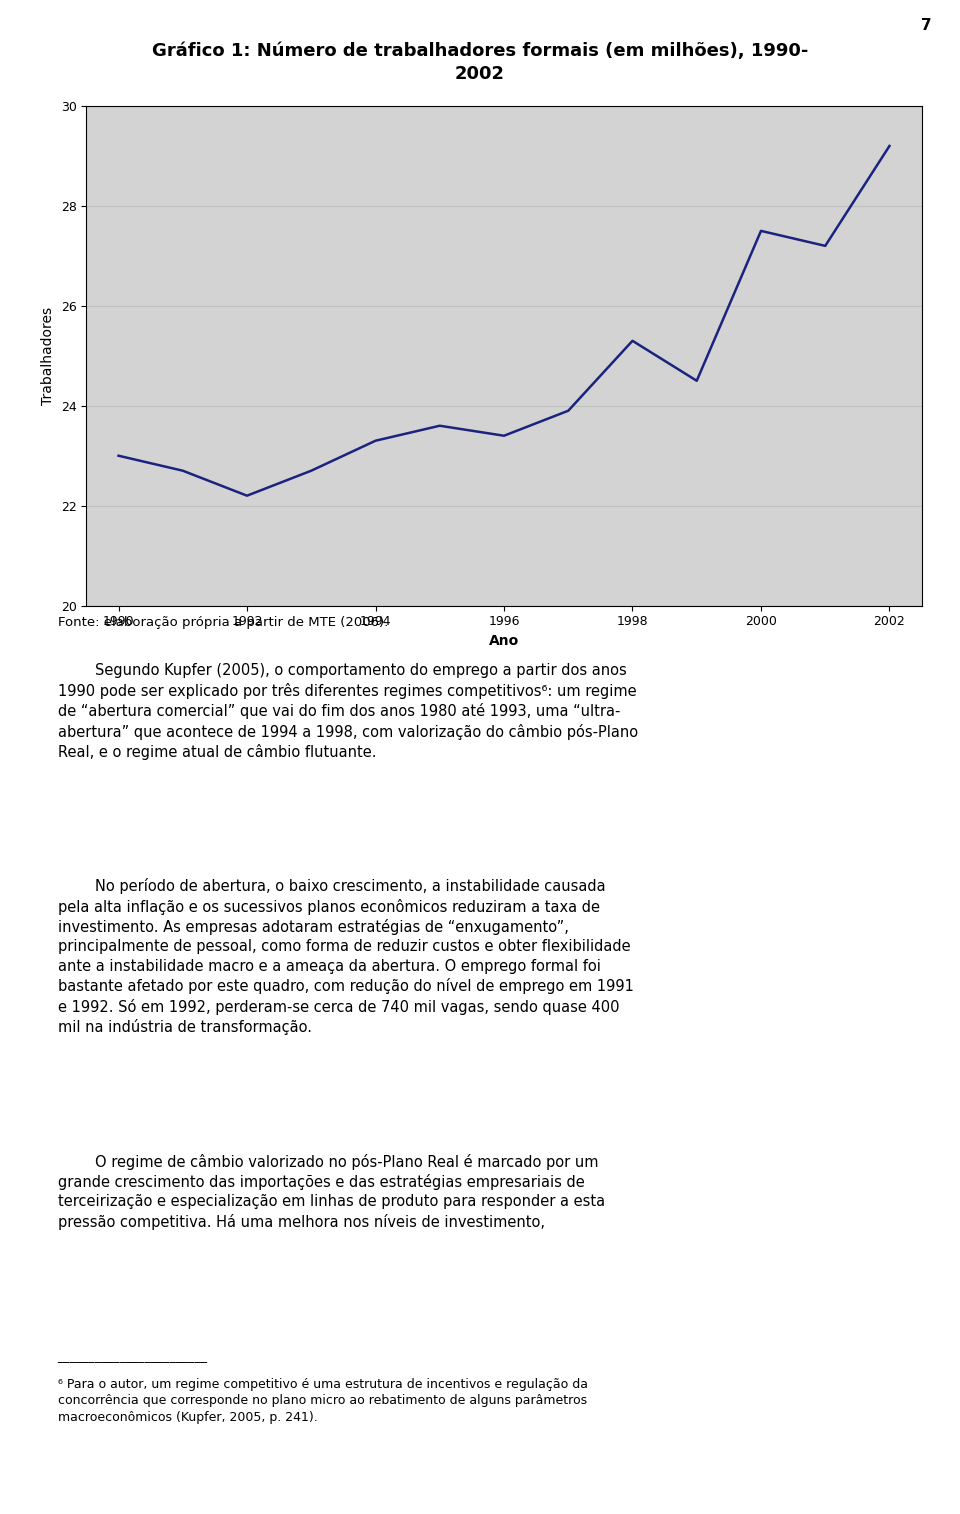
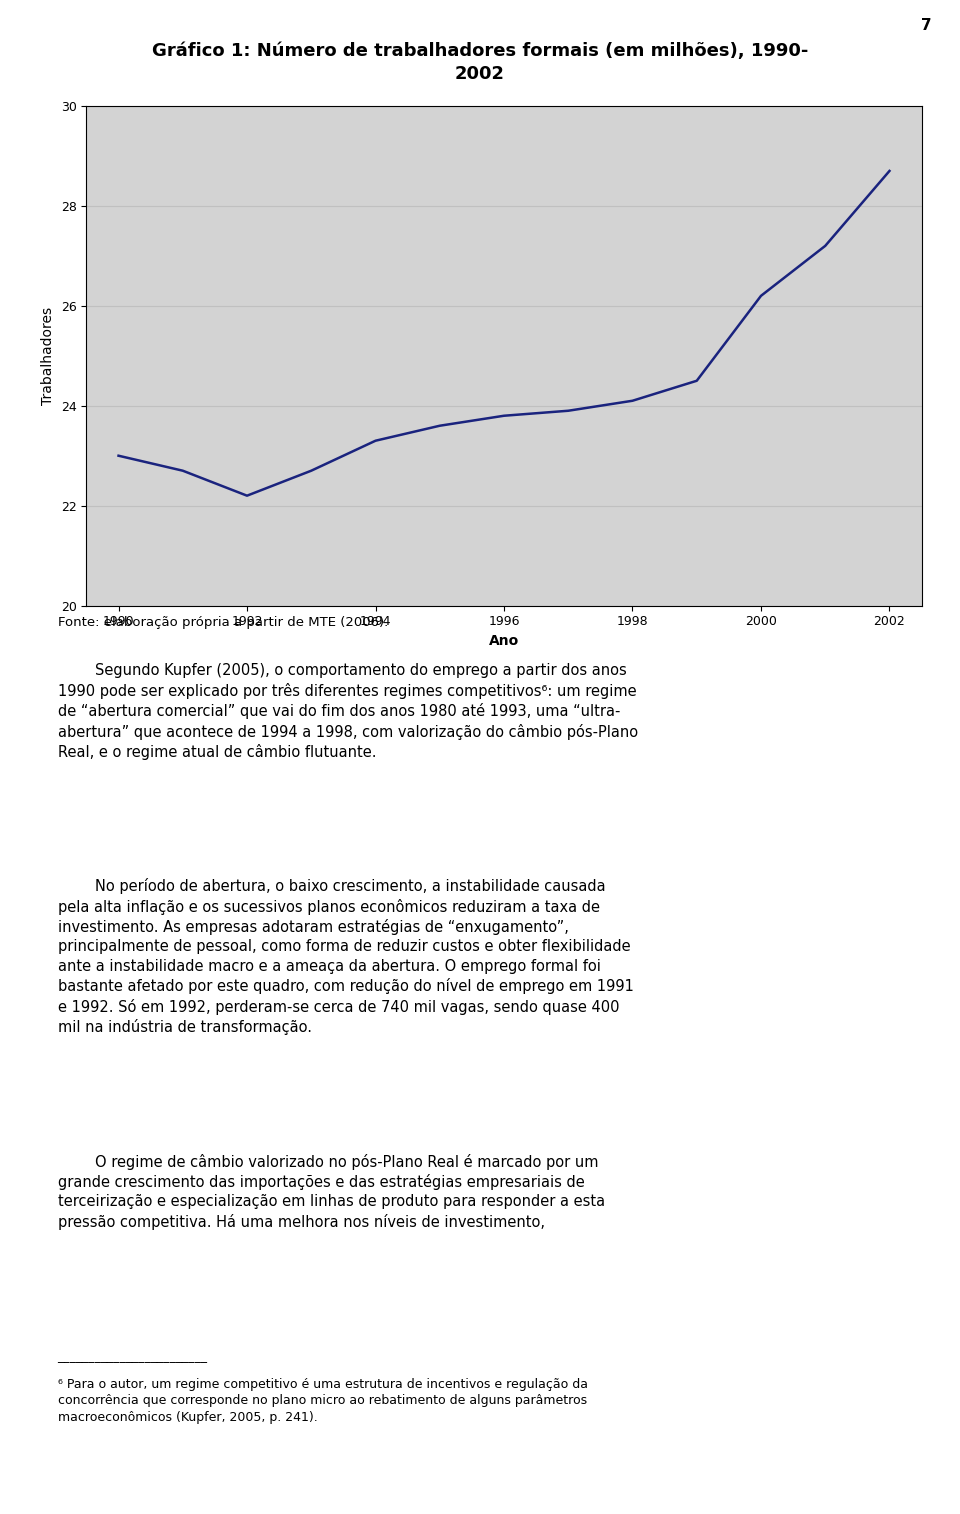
1996: 23.4 -> 23.8
1998: 25.3 -> 24.1
2000: 27.5 -> 26.2
2002: 29.2 -> 28.7
